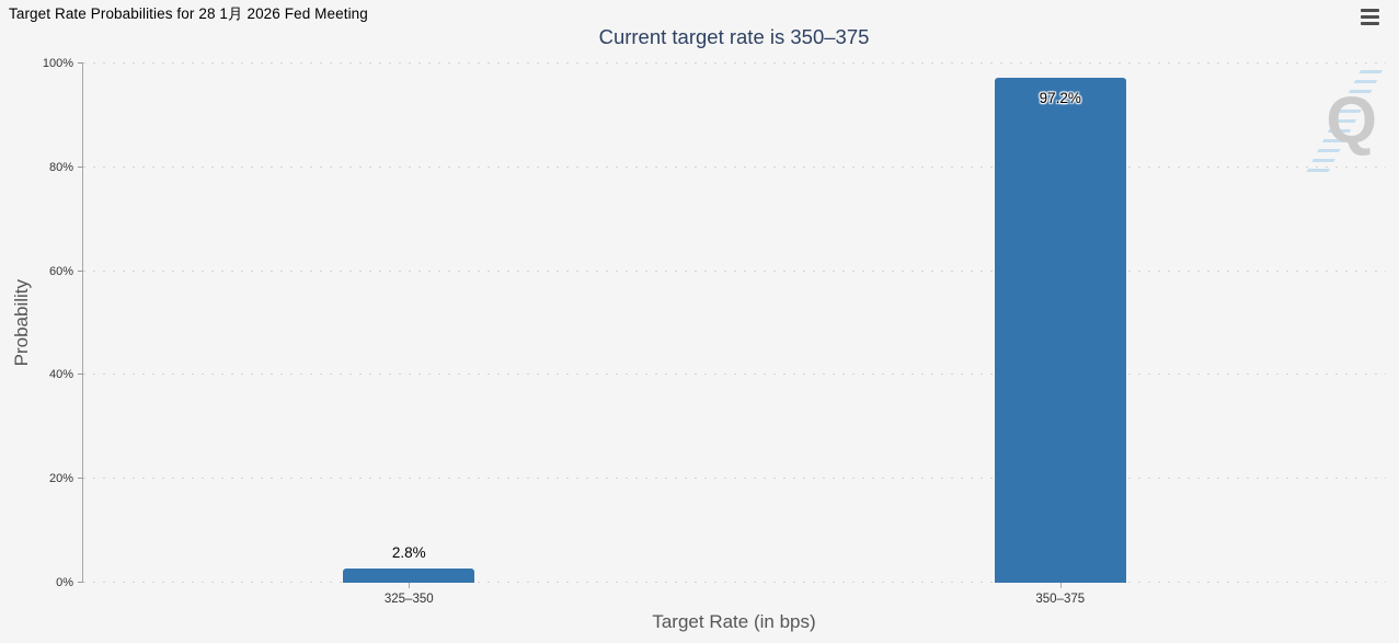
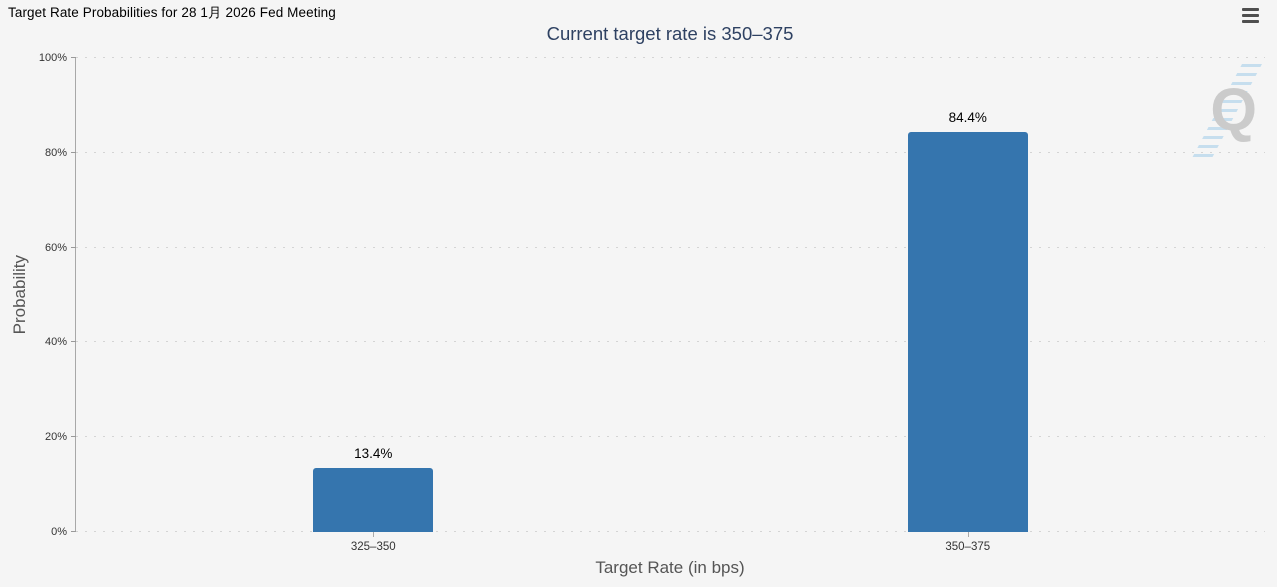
325–350: 2.8% -> 13.4%
350–375: 97.2% -> 84.4%
